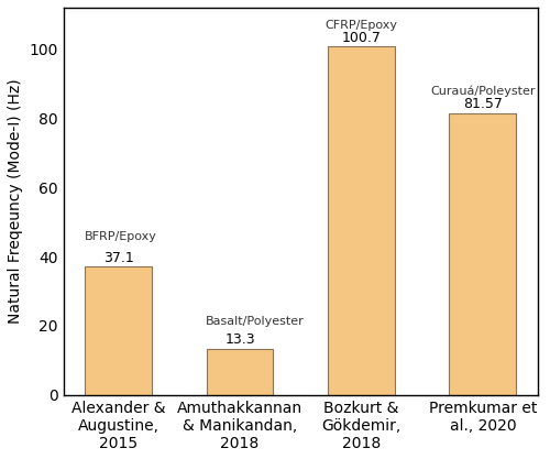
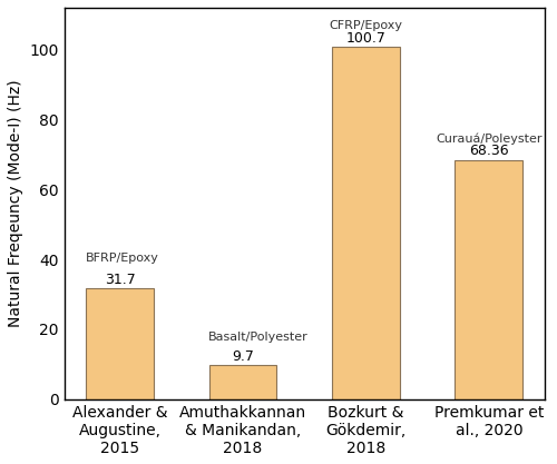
Alexander & Augustine, 2015: 37.1 -> 31.7
Amuthakkannan & Manikandan, 2018: 13.3 -> 9.7
Premkumar et al., 2020: 81.57 -> 68.36
